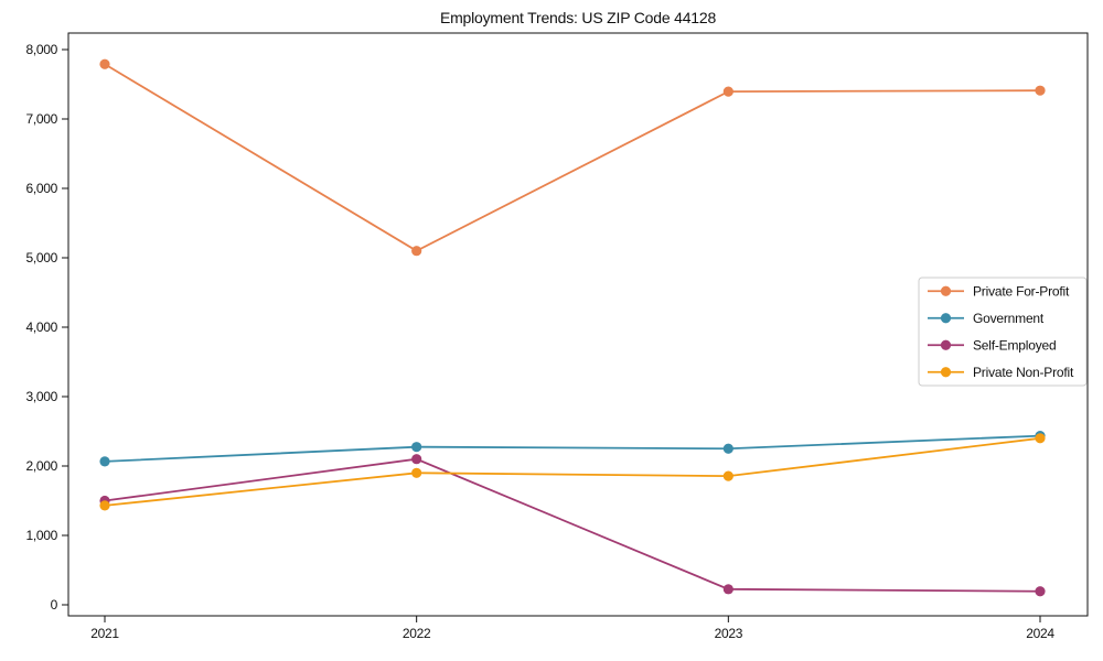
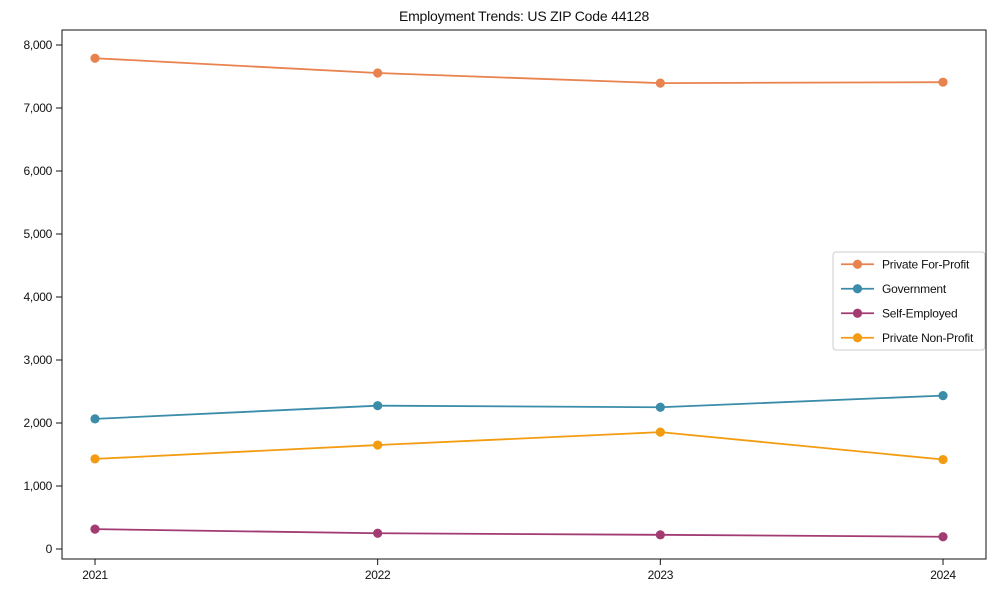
Self-Employed/2021: 1500 -> 300
Private For-Profit/2022: 5100 -> 7600
Self-Employed/2022: 2100 -> 200
Private Non-Profit/2022: 1900 -> 1600
Private Non-Profit/2024: 2400 -> 1400
